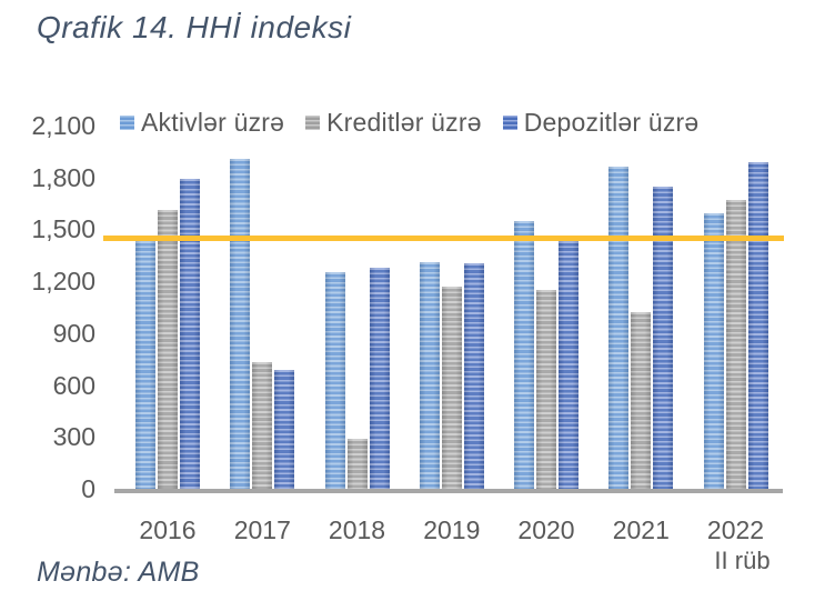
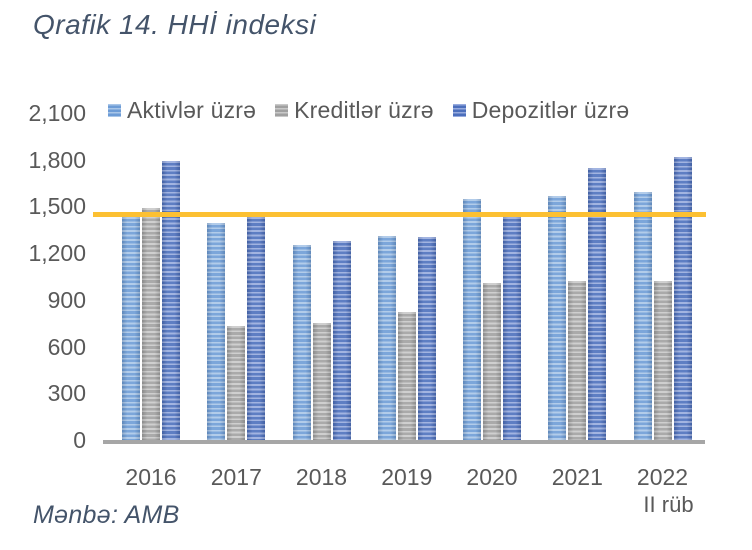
Kreditlər üzrə/2016: 1610 -> 1490
Aktivlər üzrə/2017: 1910 -> 1400
Depozitlər üzrə/2017: 690 -> 1430
Kreditlər üzrə/2018: 290 -> 750
Kreditlər üzrə/2019: 1170 -> 820
Kreditlər üzrə/2020: 1150 -> 1010
Aktivlər üzrə/2021: 1860 -> 1570
Kreditlər üzrə/2022: 1670 -> 1020
Depozitlər üzrə/2022: 1890 -> 1820
